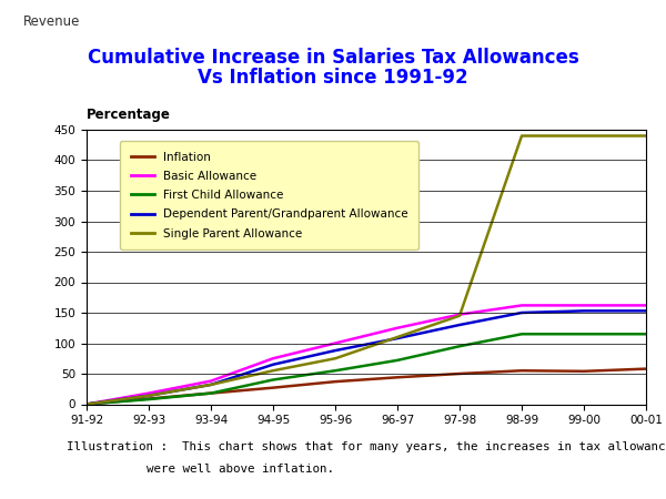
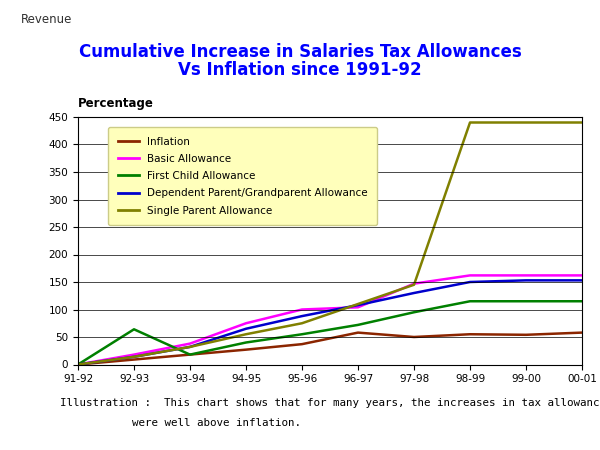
First Child Allowance/92-93: 8 -> 64
Inflation/96-97: 44 -> 58
Basic Allowance/96-97: 125 -> 104
